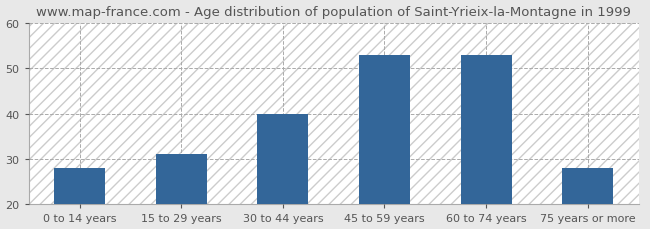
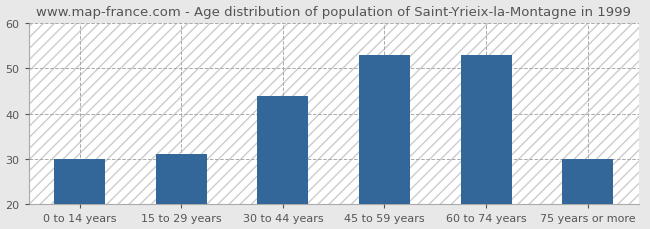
0 to 14 years: 28 -> 30
30 to 44 years: 40 -> 44
75 years or more: 28 -> 30
